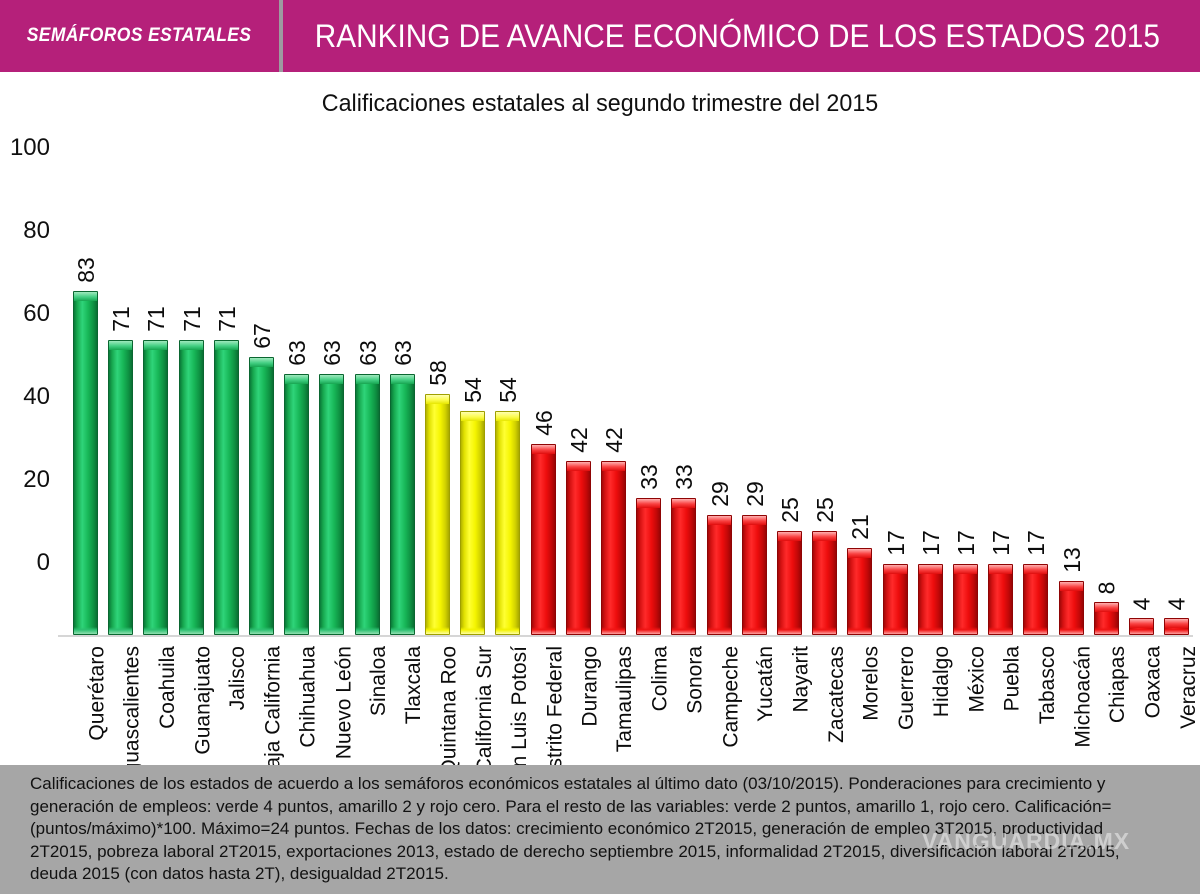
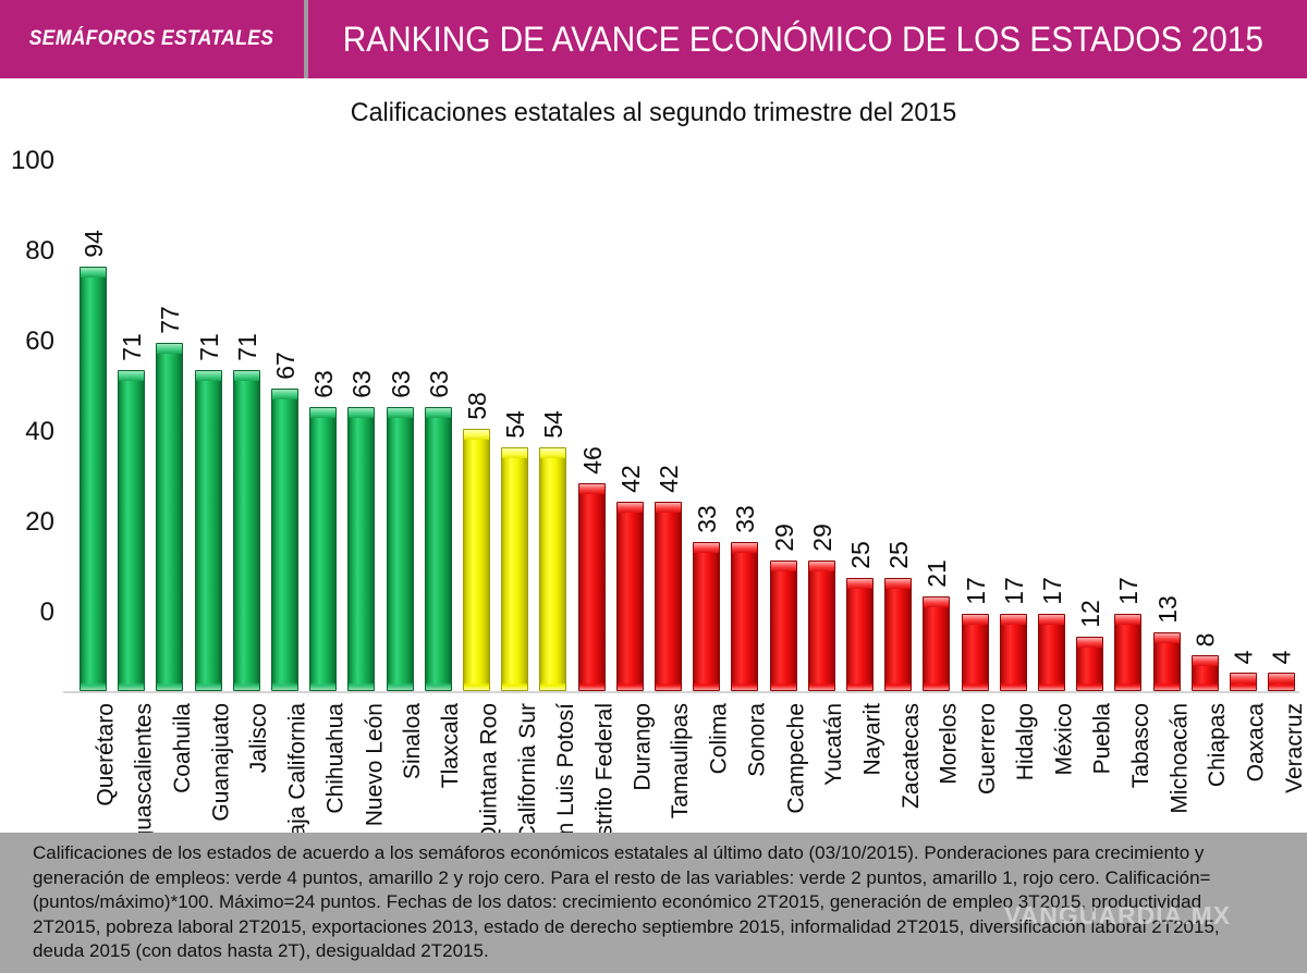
Querétaro: 83 -> 94
Coahuila: 71 -> 77
Puebla: 17 -> 12
